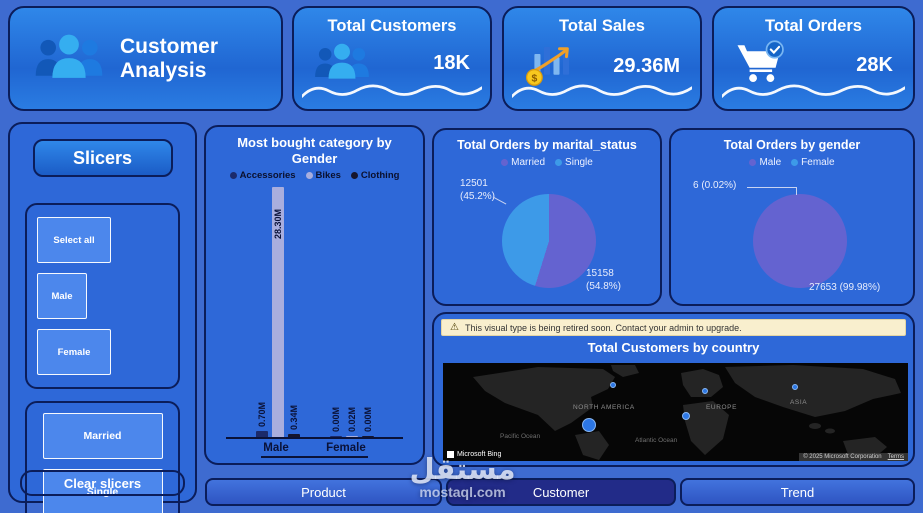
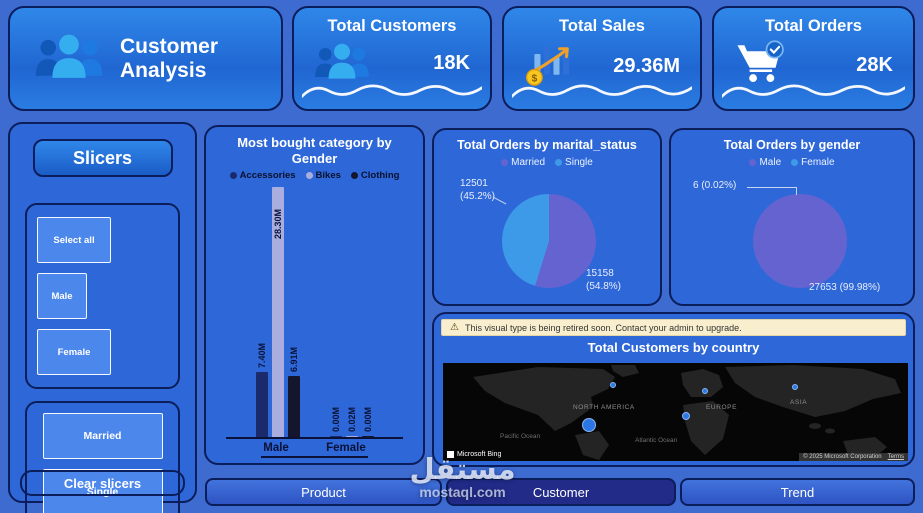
Most bought category by Gender/Accessories/Male: 0.70M -> 7.40M
Most bought category by Gender/Clothing/Male: 0.34M -> 6.91M
